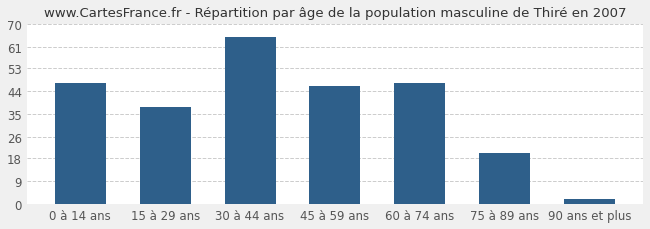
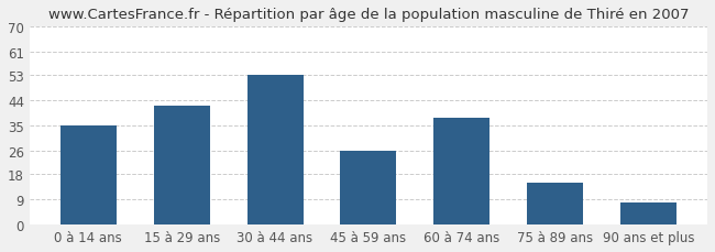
0 à 14 ans: 47 -> 35
15 à 29 ans: 38 -> 42
30 à 44 ans: 65 -> 53
45 à 59 ans: 46 -> 26
60 à 74 ans: 47 -> 38
75 à 89 ans: 20 -> 15
90 ans et plus: 2 -> 8
